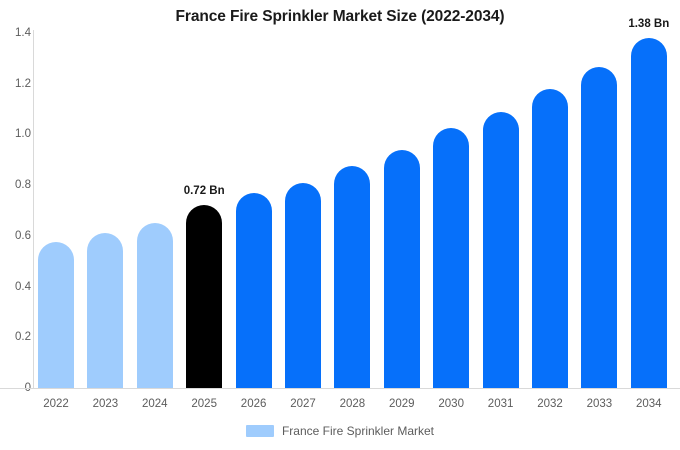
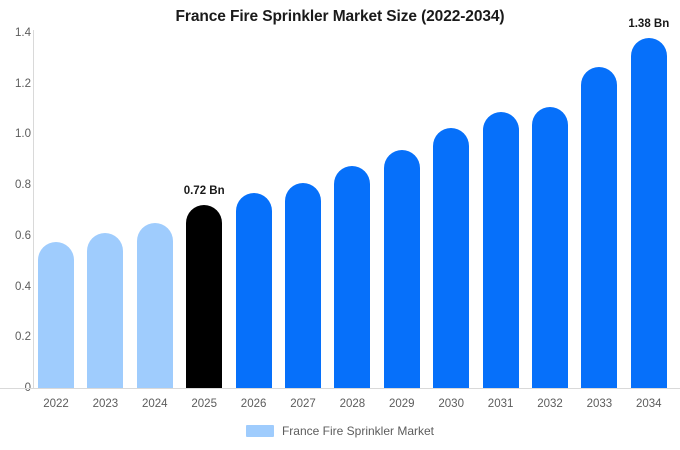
2032: 1.18 -> 1.11
